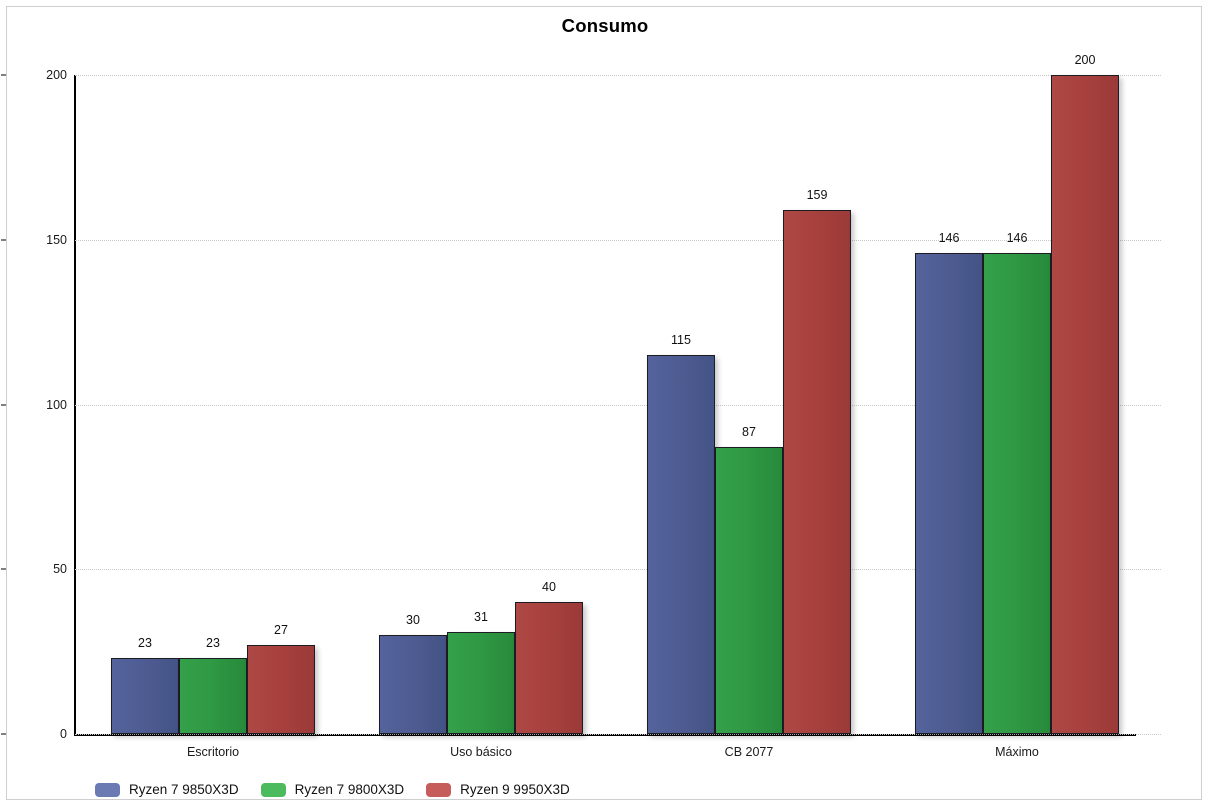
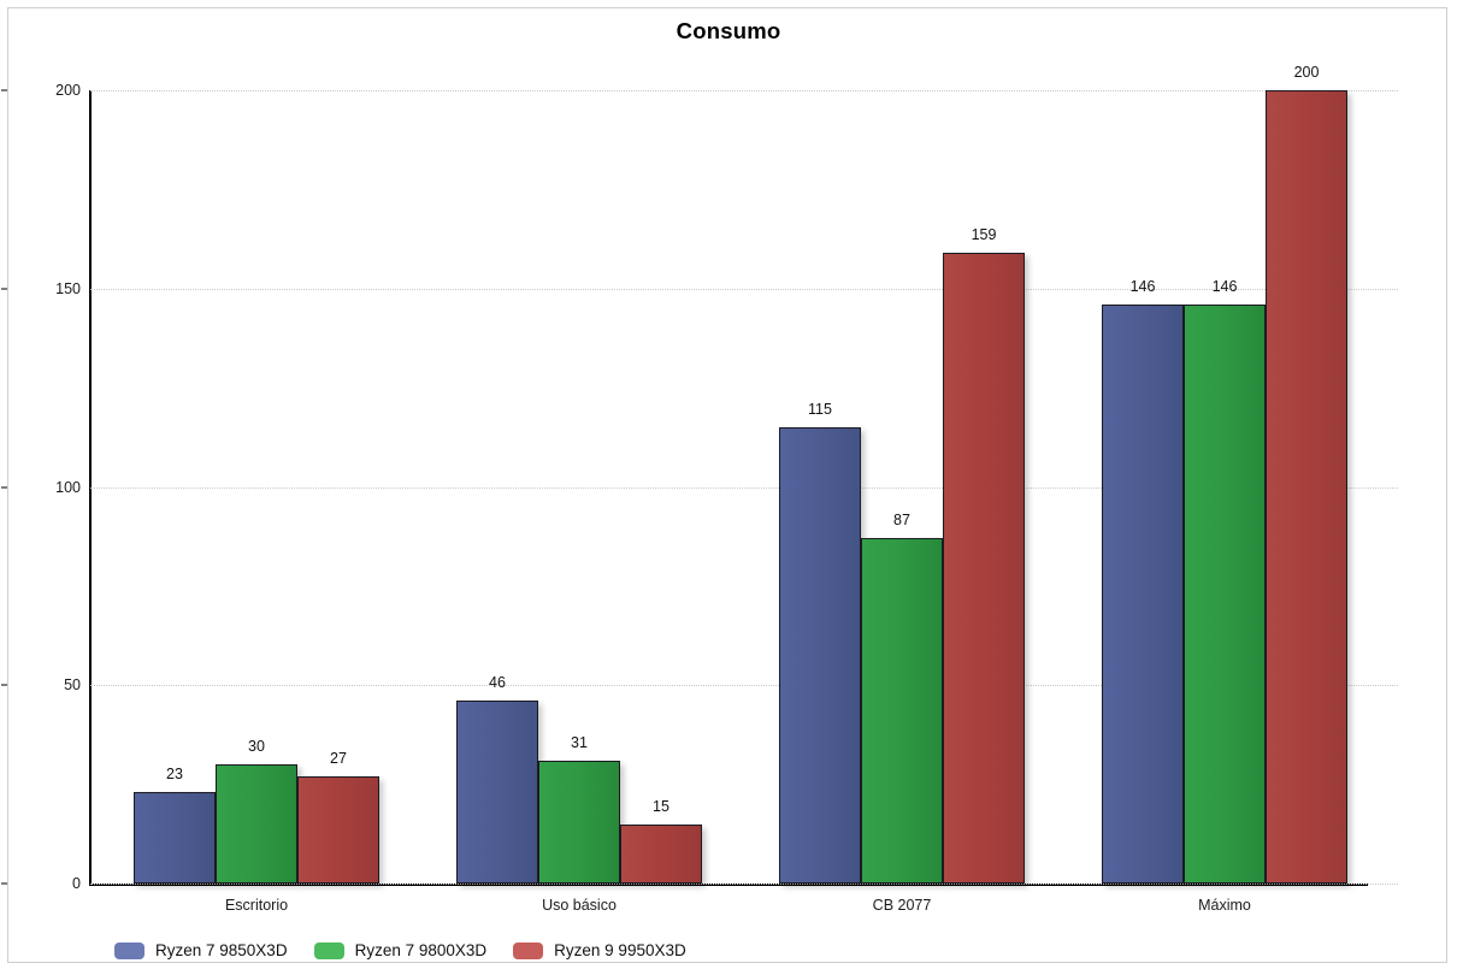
Ryzen 7 9800X3D/Escritorio: 23 -> 30
Ryzen 7 9850X3D/Uso básico: 30 -> 46
Ryzen 9 9950X3D/Uso básico: 40 -> 15
